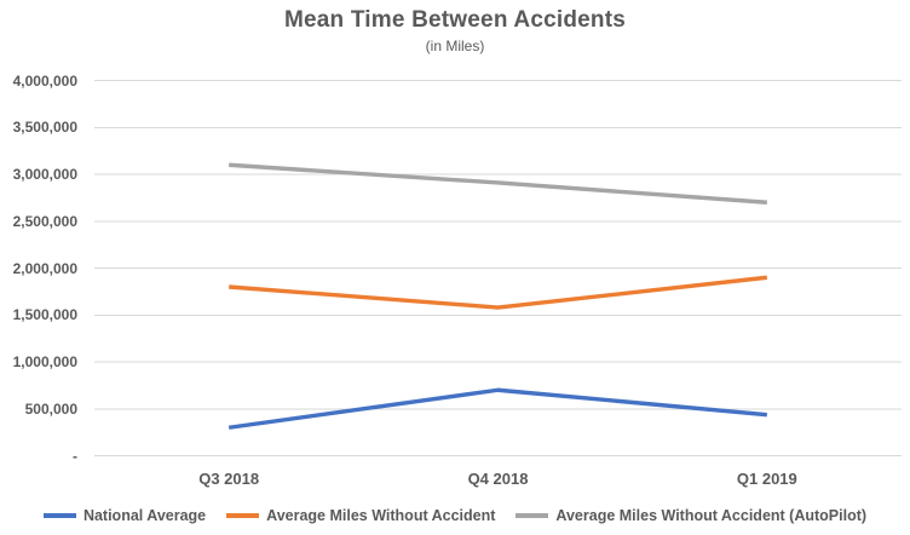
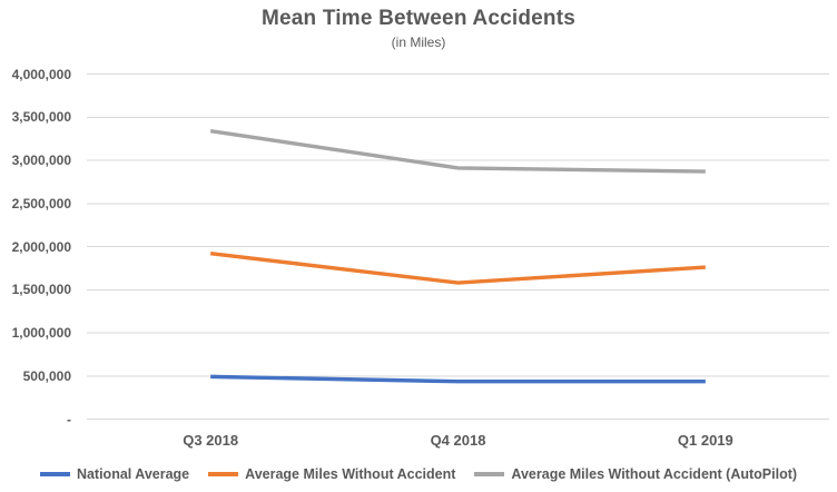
National Average/Q3 2018: 300000 -> 500000
Average Miles Without Accident/Q3 2018: 1800000 -> 1900000
Average Miles Without Accident (AutoPilot)/Q3 2018: 3100000 -> 3300000
National Average/Q4 2018: 700000 -> 400000
Average Miles Without Accident/Q1 2019: 1900000 -> 1800000
Average Miles Without Accident (AutoPilot)/Q1 2019: 2700000 -> 2900000
